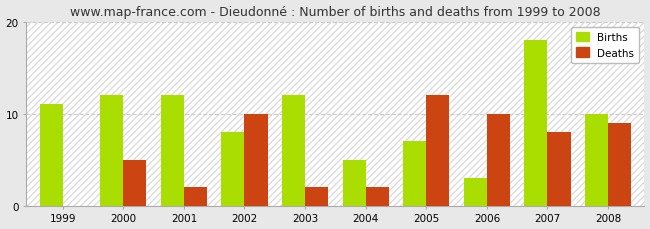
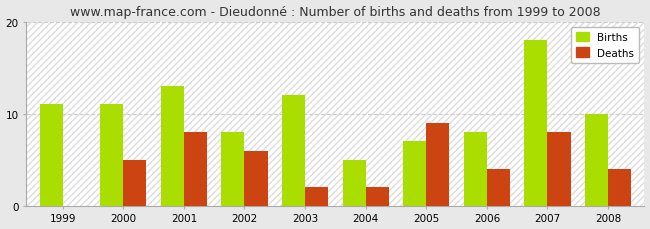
Births/2000: 12 -> 11
Births/2001: 12 -> 13
Deaths/2001: 2 -> 8
Deaths/2002: 10 -> 6
Deaths/2005: 12 -> 9
Births/2006: 3 -> 8
Deaths/2006: 10 -> 4
Deaths/2008: 9 -> 4
